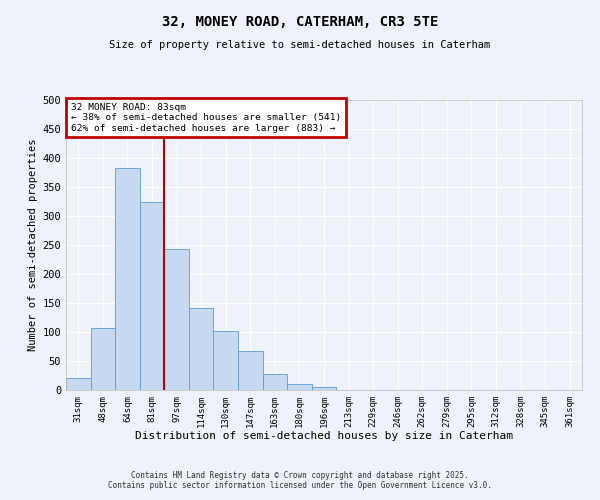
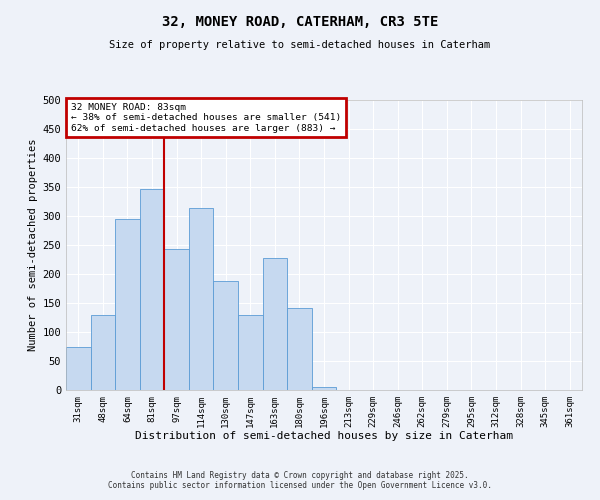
31sqm: 20 -> 74
48sqm: 107 -> 130
64sqm: 383 -> 294
81sqm: 325 -> 346
114sqm: 142 -> 314
130sqm: 101 -> 188
147sqm: 68 -> 130
163sqm: 28 -> 228
180sqm: 10 -> 142
